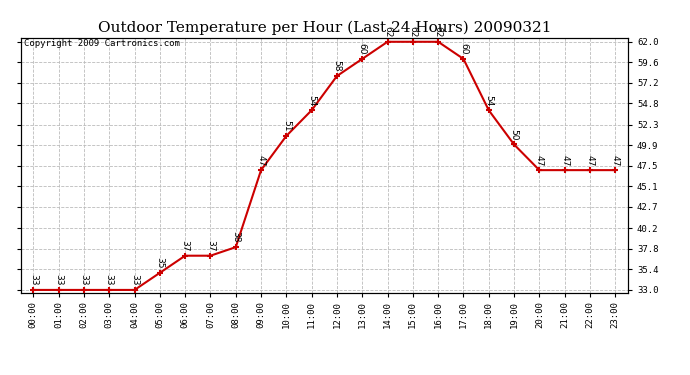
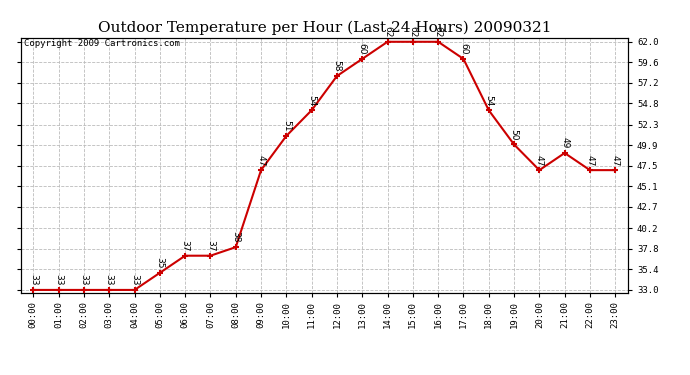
21:00: 47 -> 49
